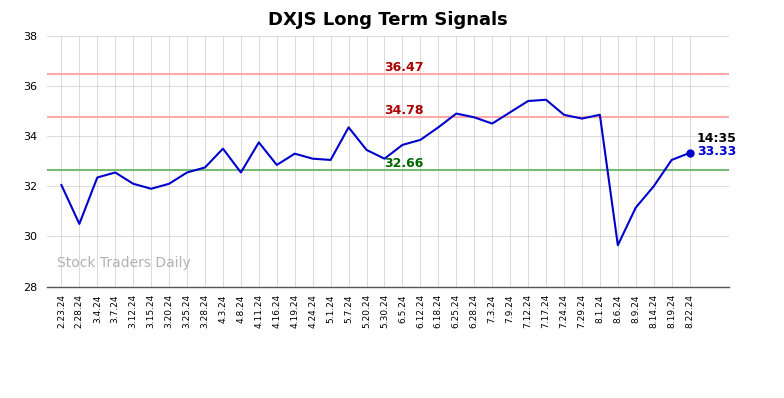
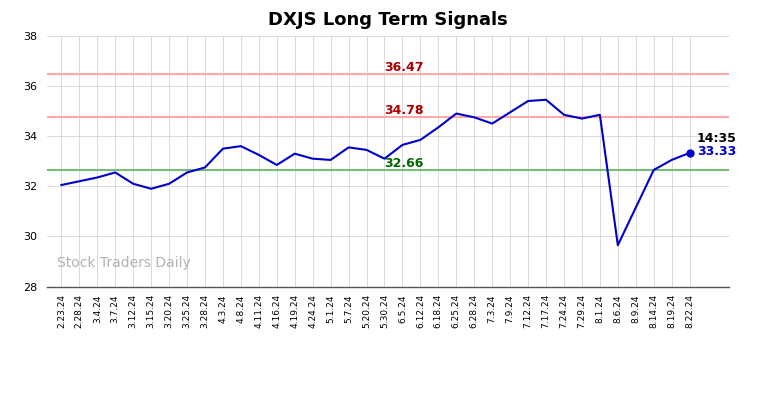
2.28.24: 30.50 -> 32.20
4.8.24: 32.55 -> 33.60
4.11.24: 33.75 -> 33.25
5.7.24: 34.35 -> 33.55
8.14.24: 32.00 -> 32.65
